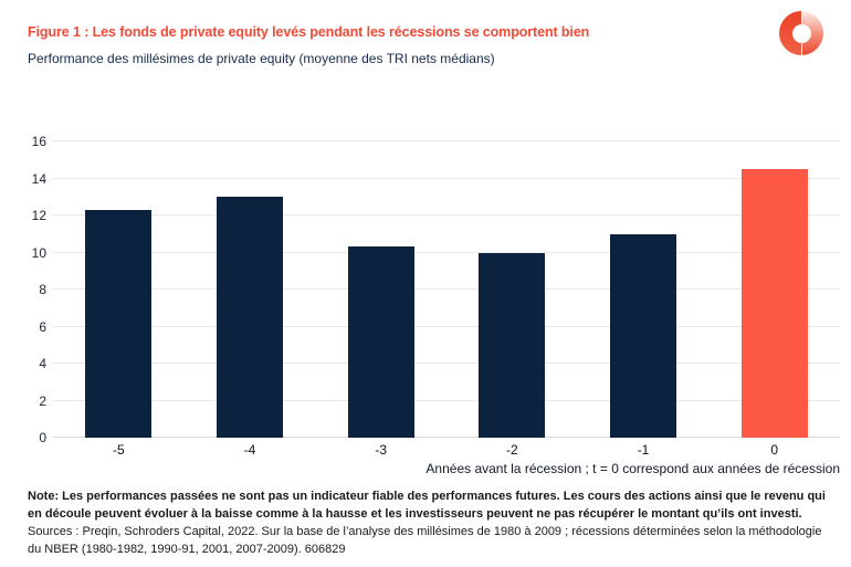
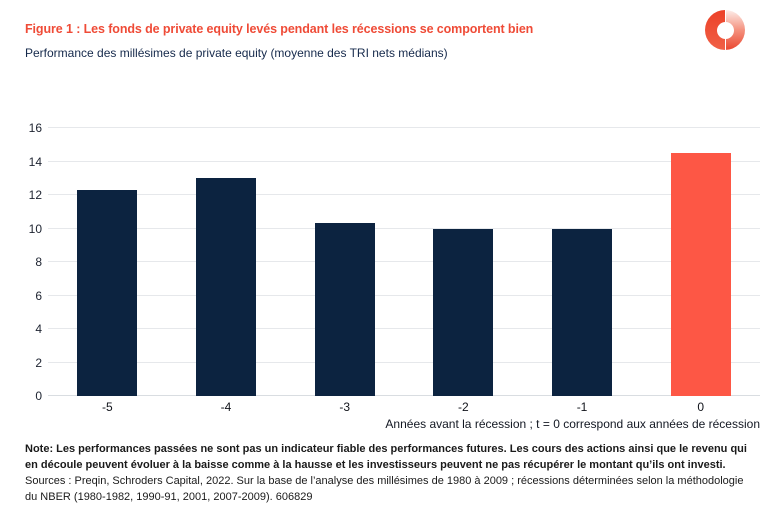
-1: 11.0 -> 10.0
